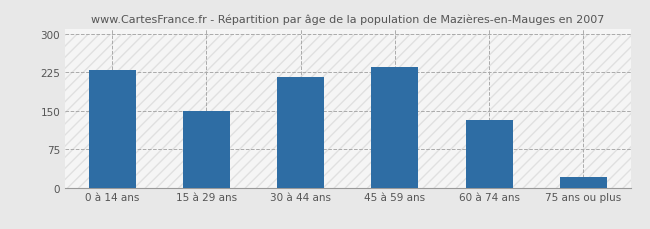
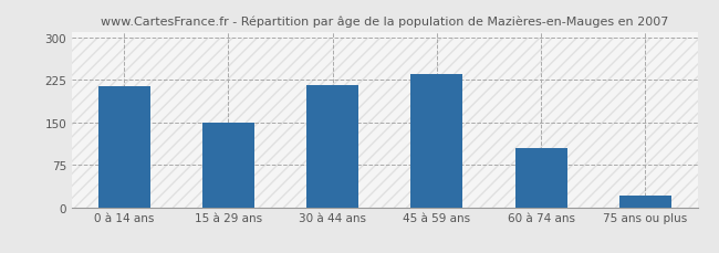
0 à 14 ans: 230 -> 215
60 à 74 ans: 132 -> 105
